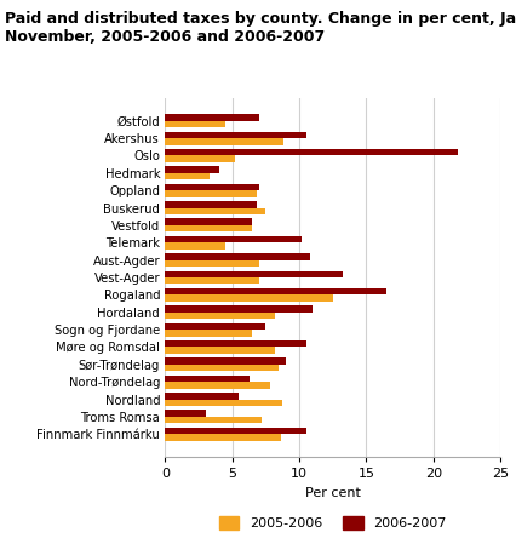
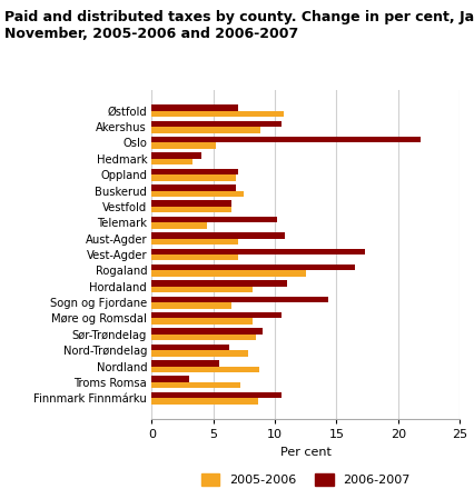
2005-2006/Østfold: 4.5 -> 10.7
2006-2007/Vest-Agder: 13.2 -> 17.3
2006-2007/Sogn og Fjordane: 7.5 -> 14.3
